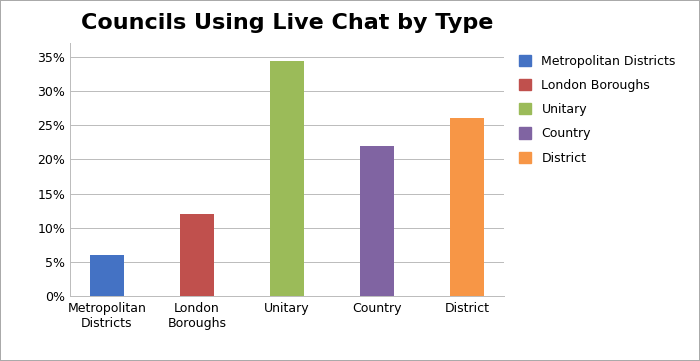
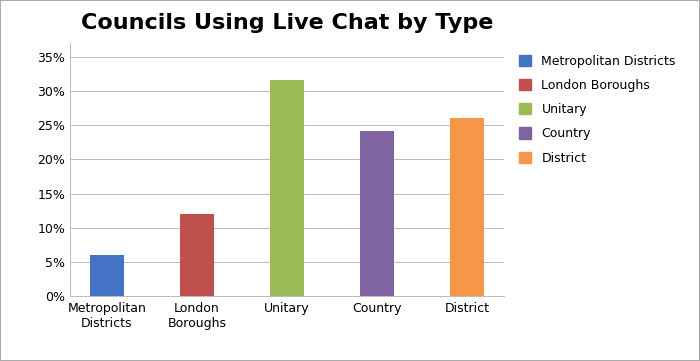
Unitary: 34.4% -> 31.7%
Country: 22.0% -> 24.1%
